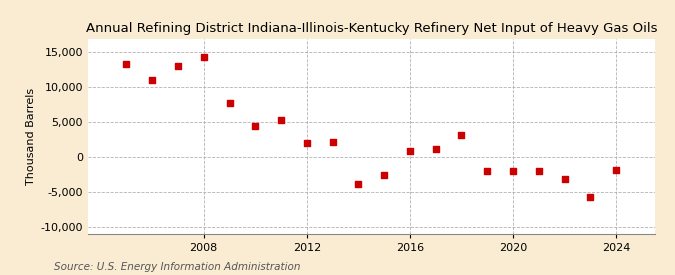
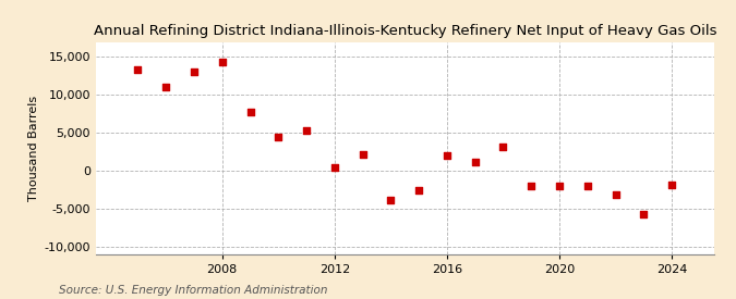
2012: 2,000 -> 400
2016: 800 -> 2,000
